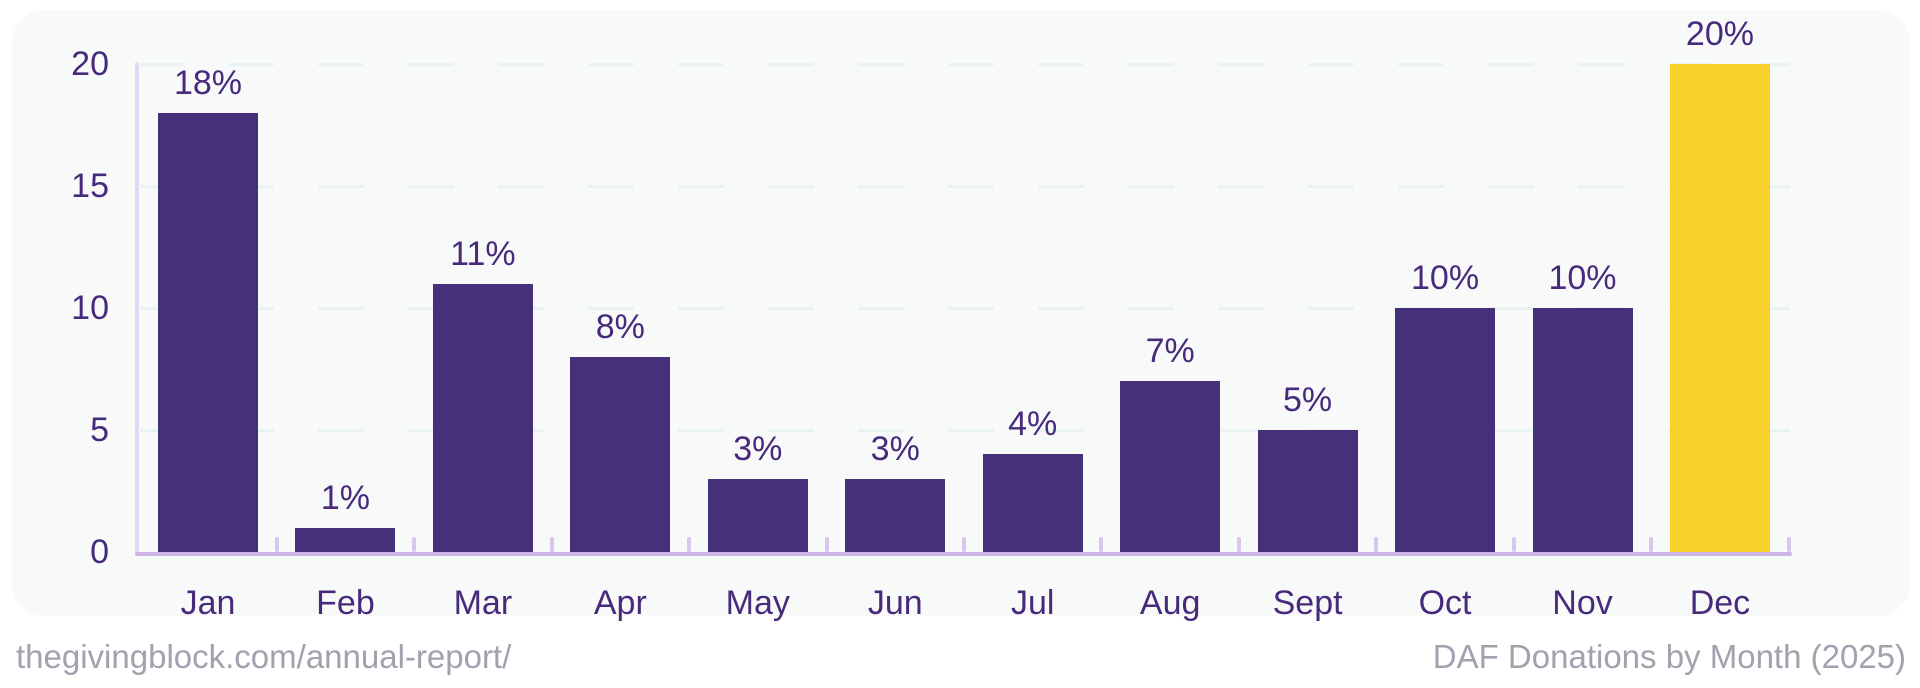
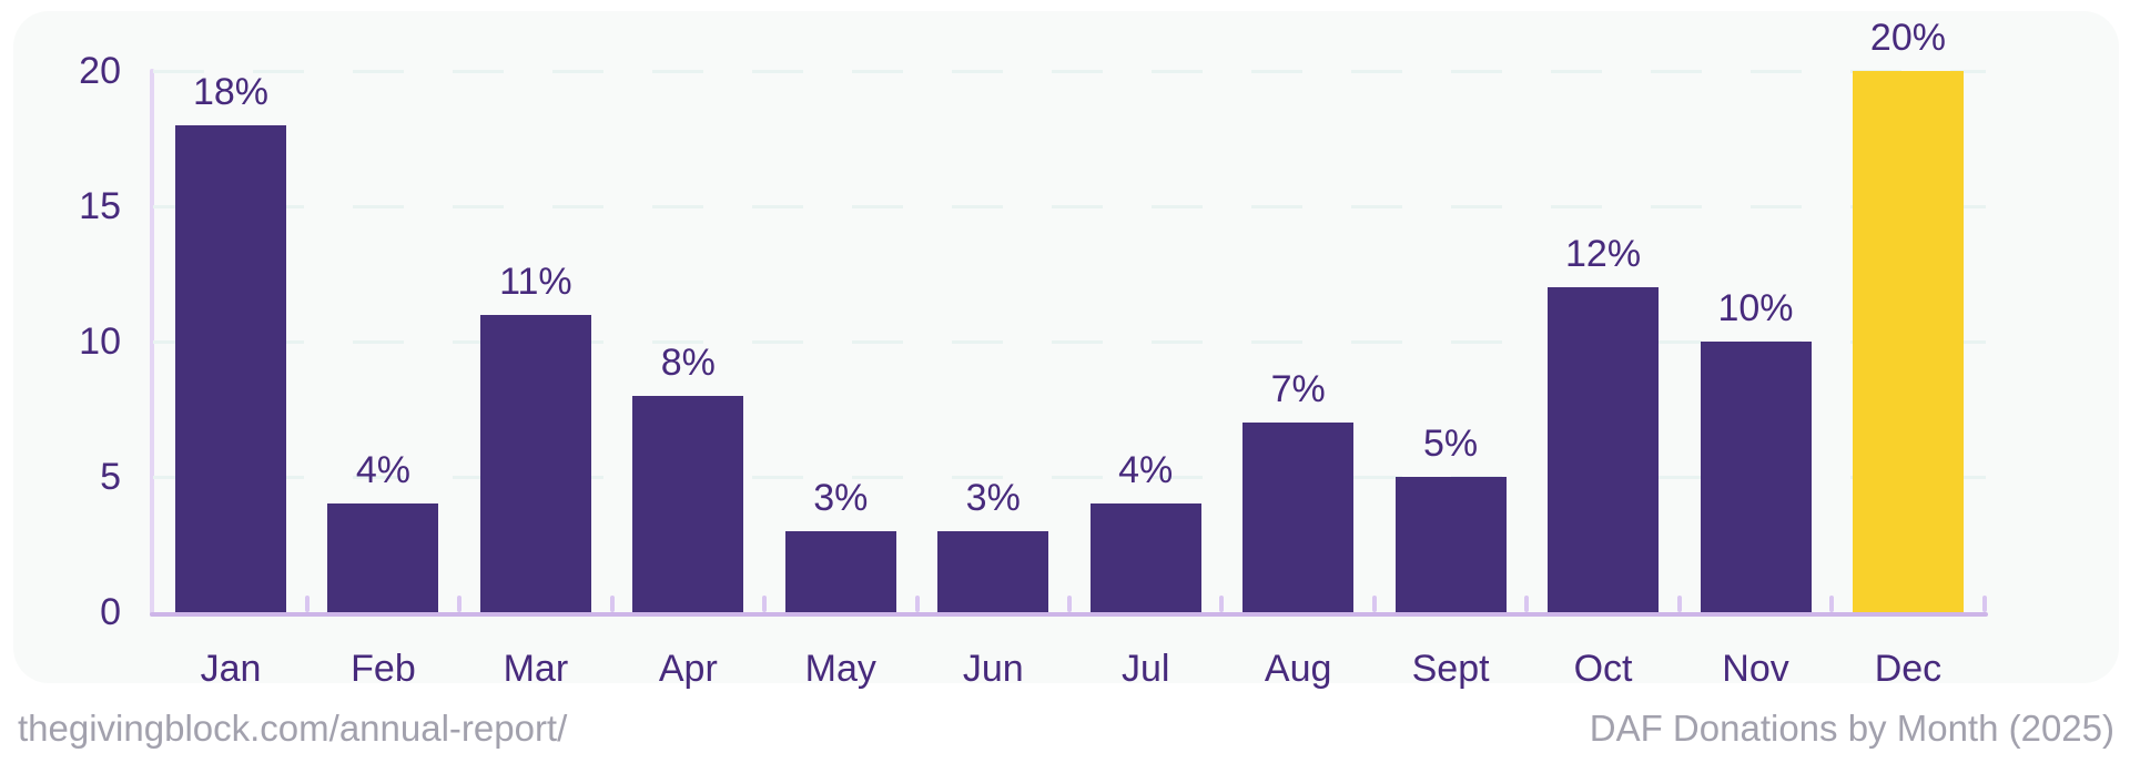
Feb: 1% -> 4%
Oct: 10% -> 12%
